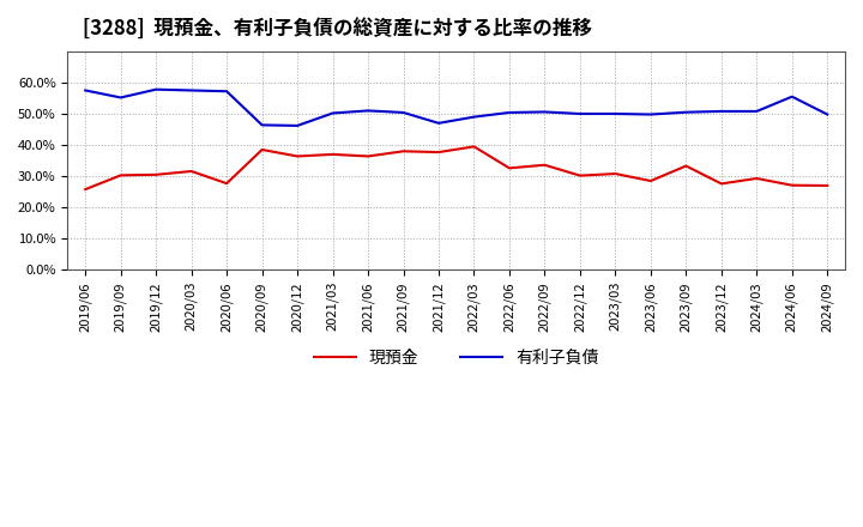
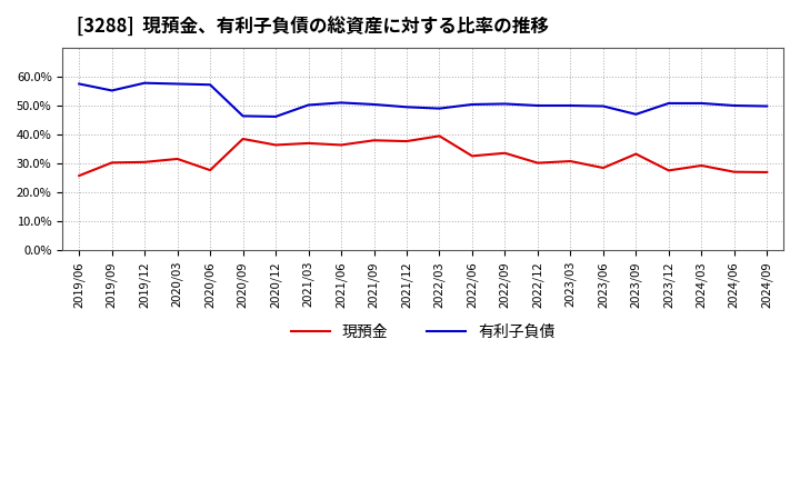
有利子負債/2021/12: 47.0% -> 49.5%
有利子負債/2023/09: 50.5% -> 47.0%
有利子負債/2024/06: 55.5% -> 50.0%
